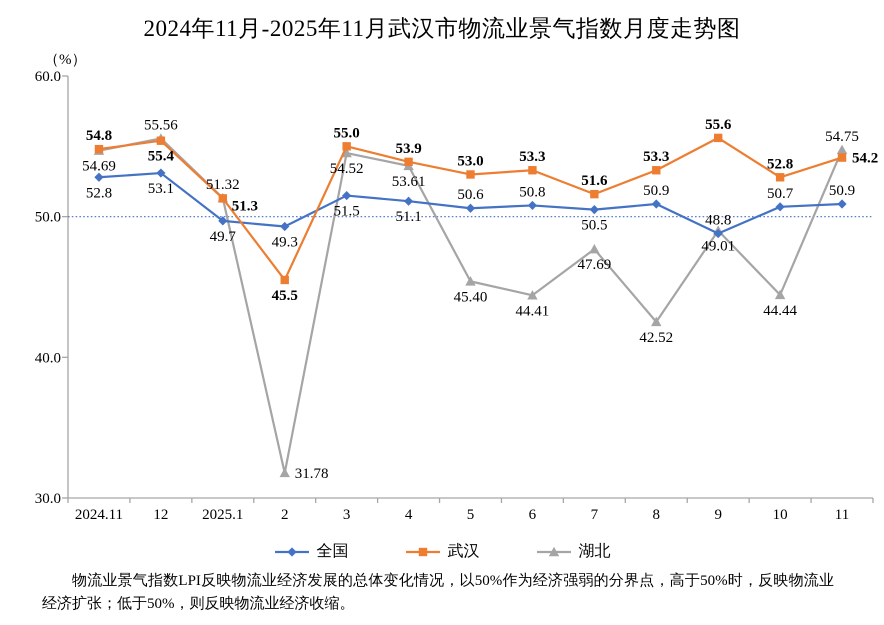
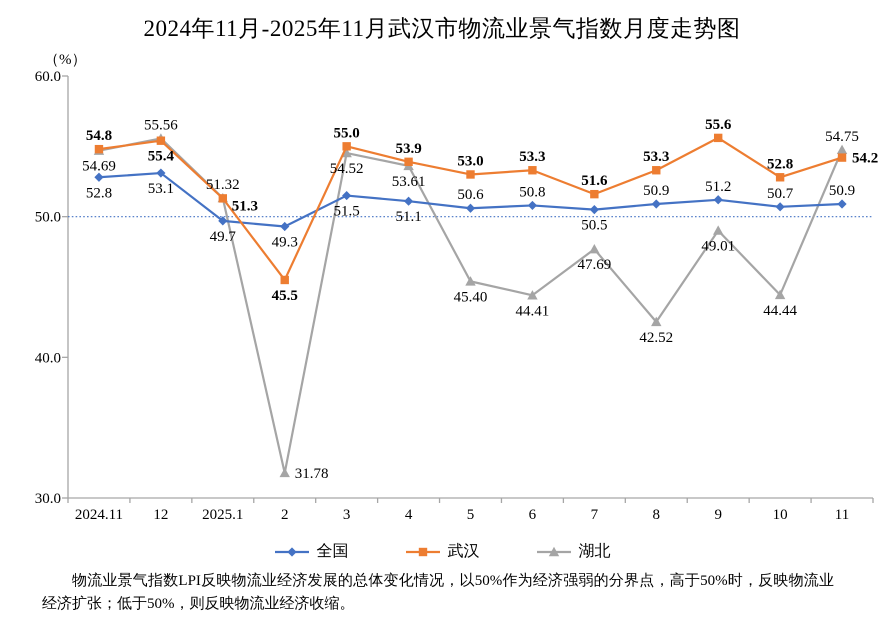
全国/9: 48.8 -> 51.2
